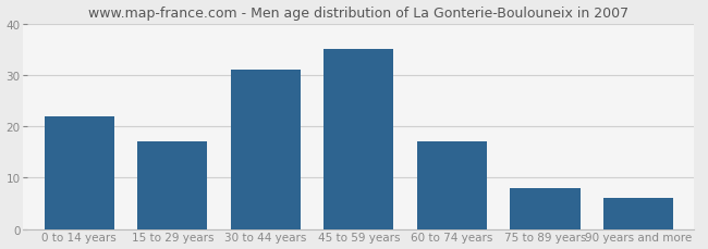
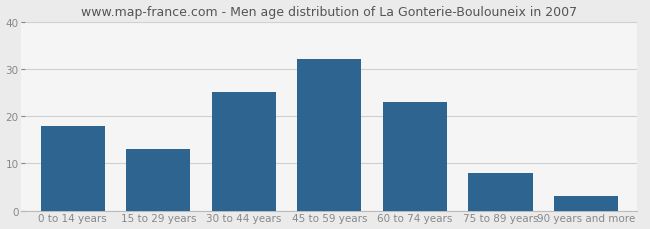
0 to 14 years: 22 -> 18
15 to 29 years: 17 -> 13
30 to 44 years: 31 -> 25
45 to 59 years: 35 -> 32
60 to 74 years: 17 -> 23
90 years and more: 6 -> 3
